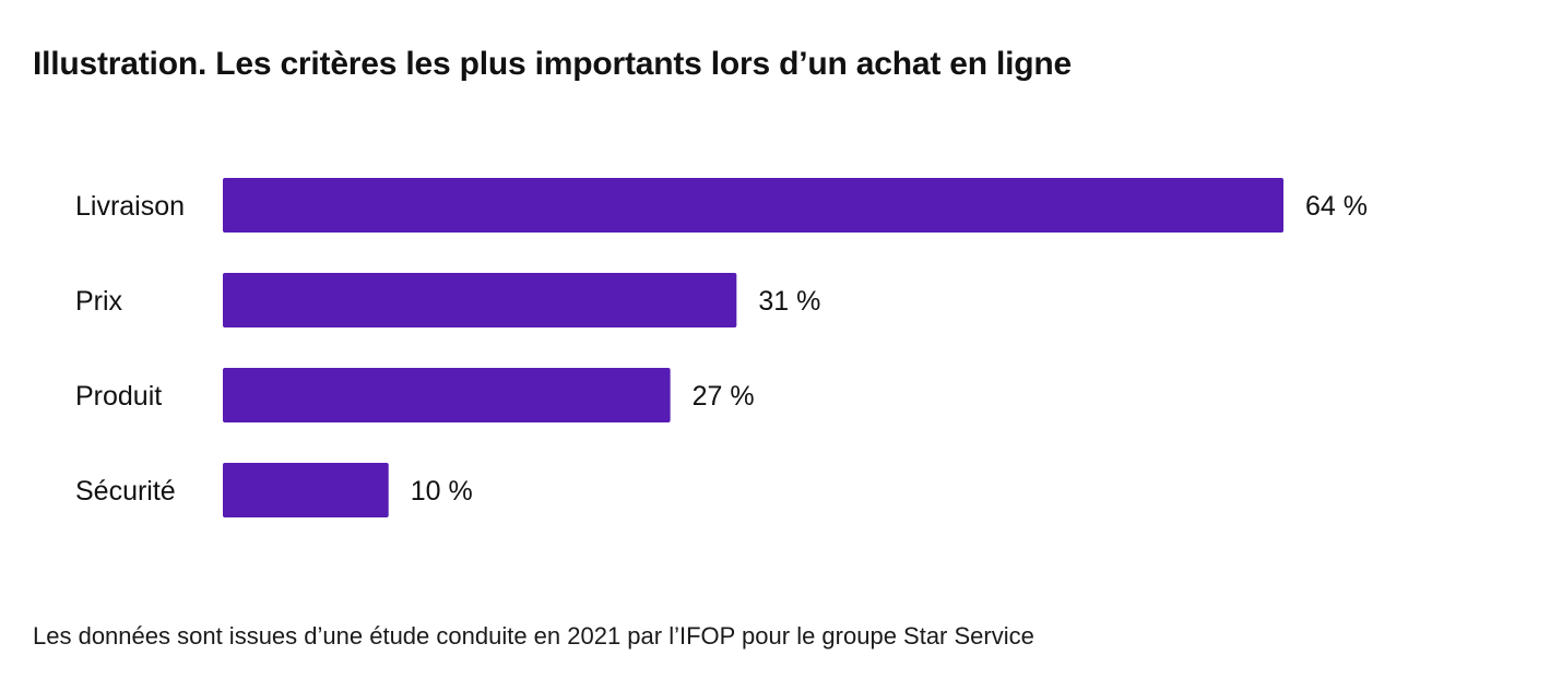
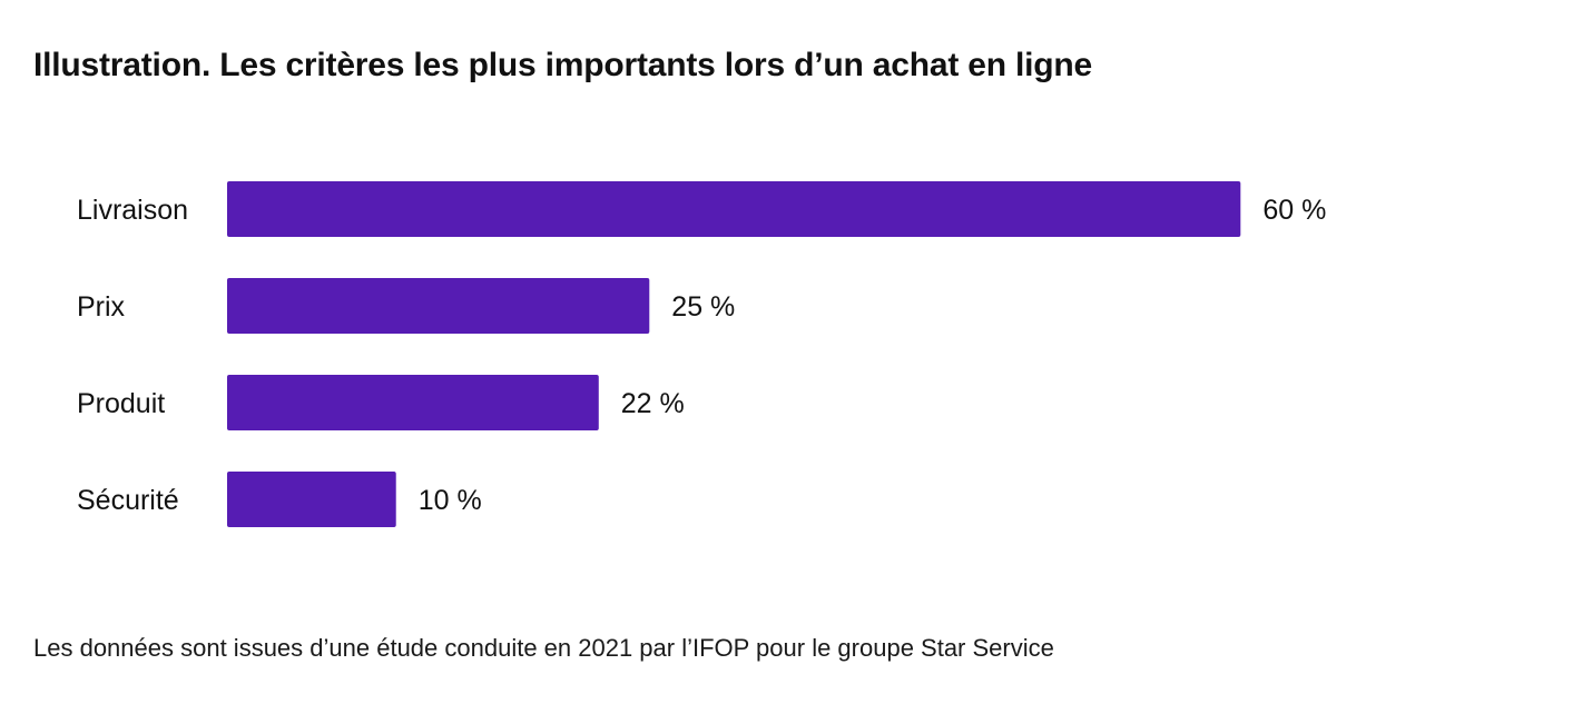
Livraison: 64 -> 60
Prix: 31 -> 25
Produit: 27 -> 22
